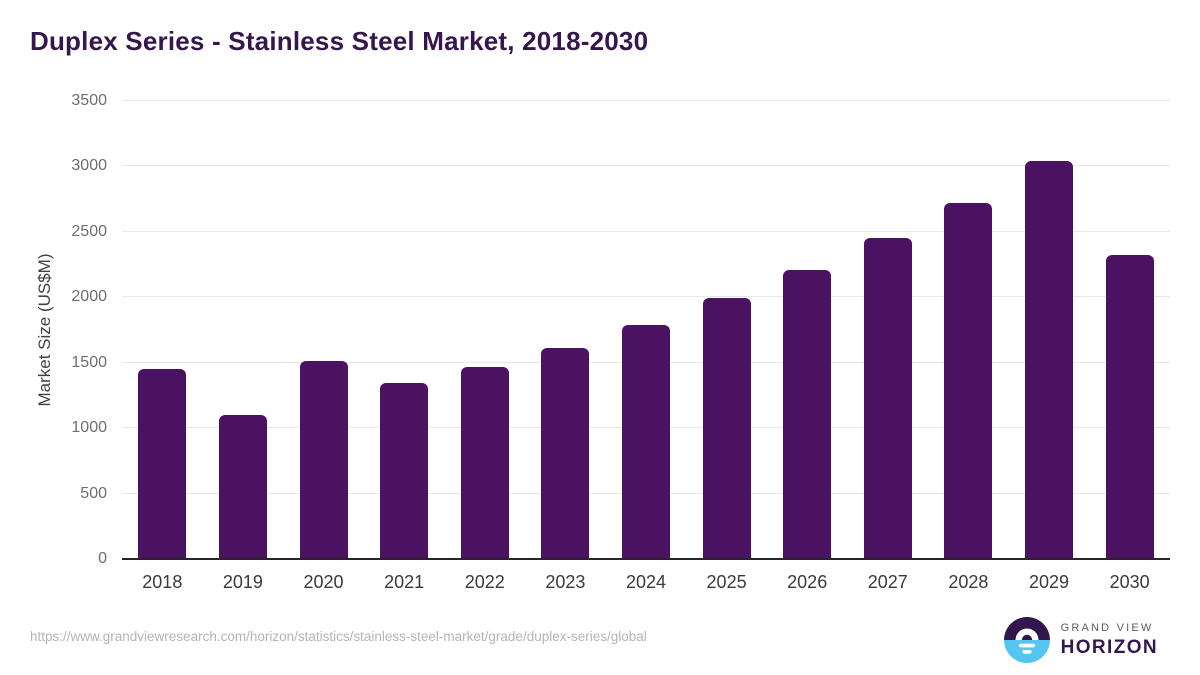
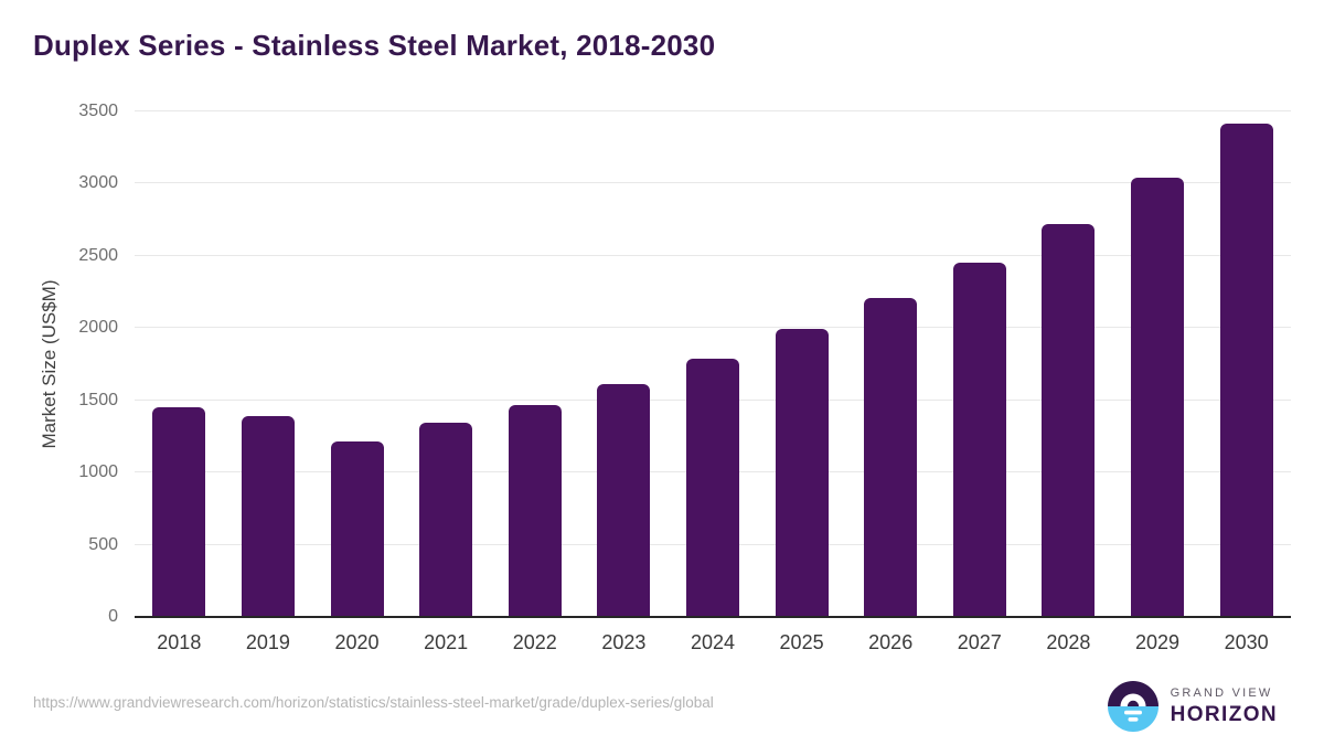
2019: 1100 -> 1390
2020: 1510 -> 1220
2030: 2320 -> 3420
